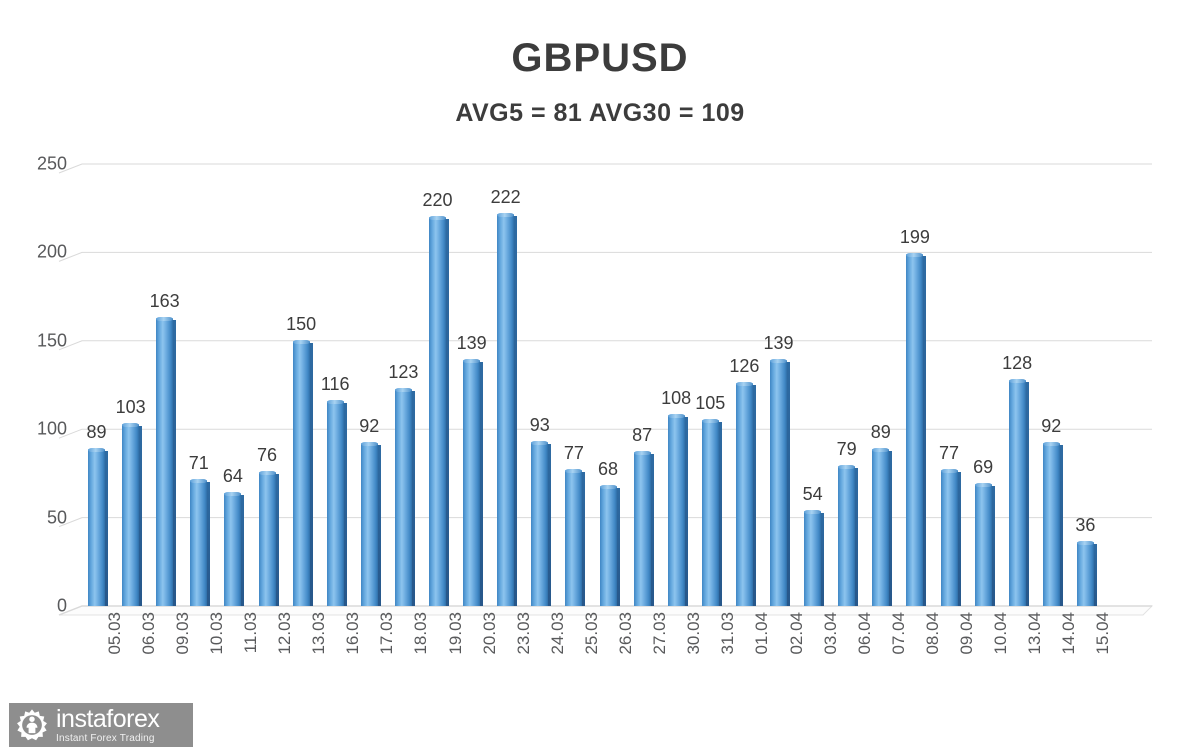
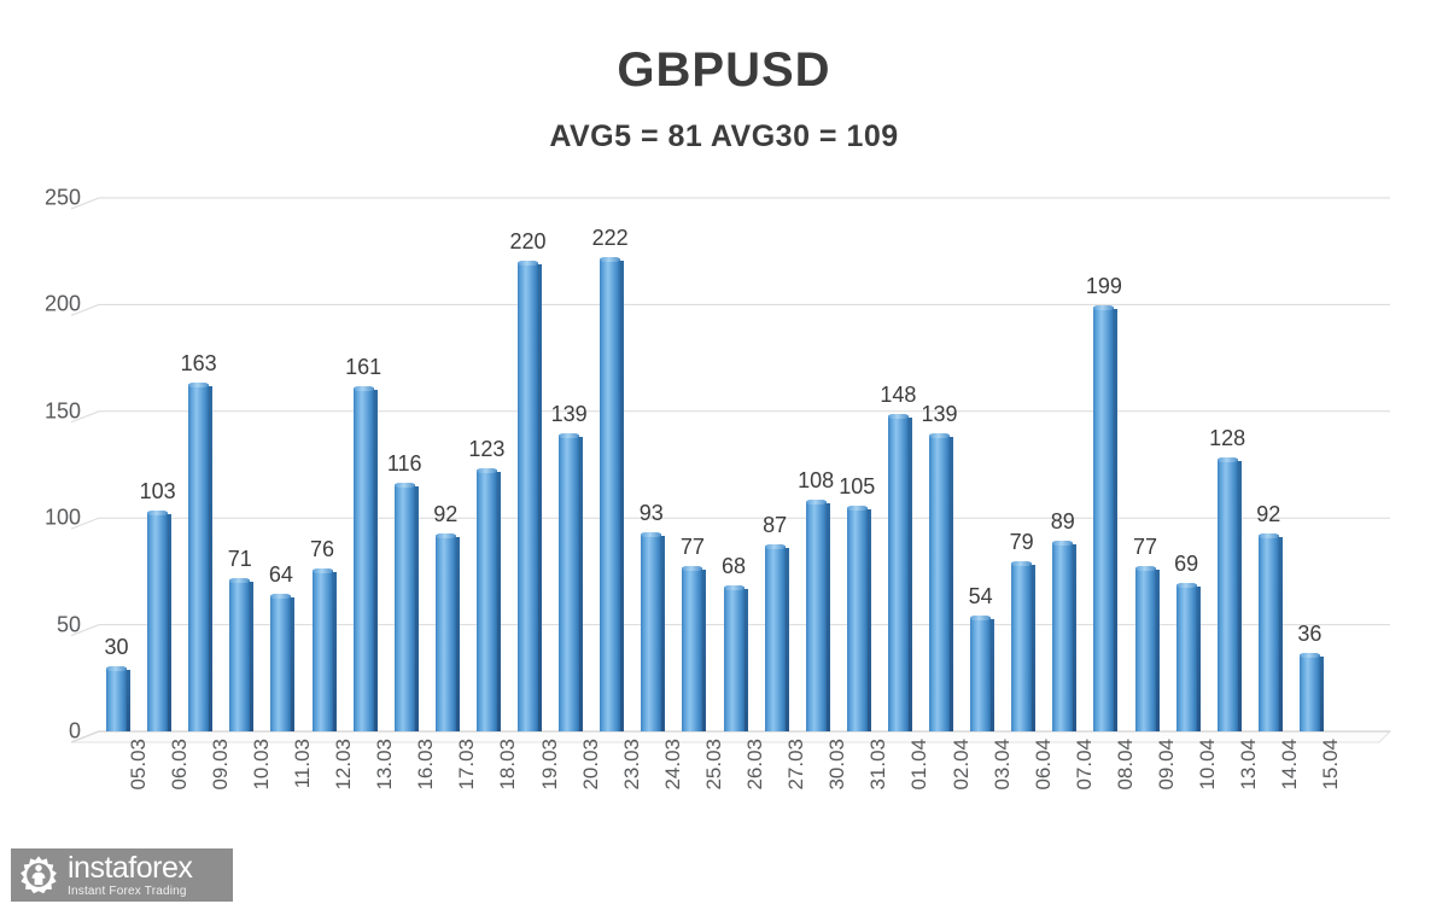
05.03: 89 -> 30
13.03: 150 -> 161
01.04: 126 -> 148
